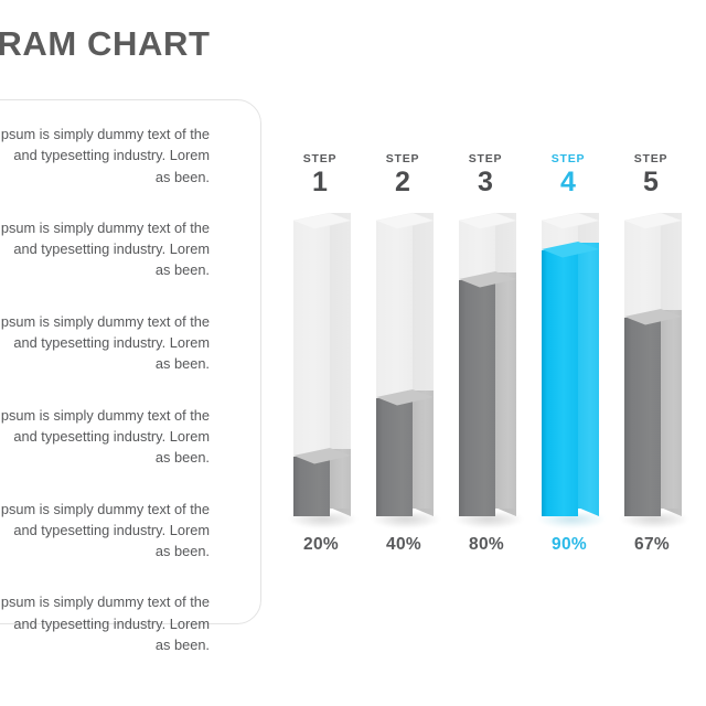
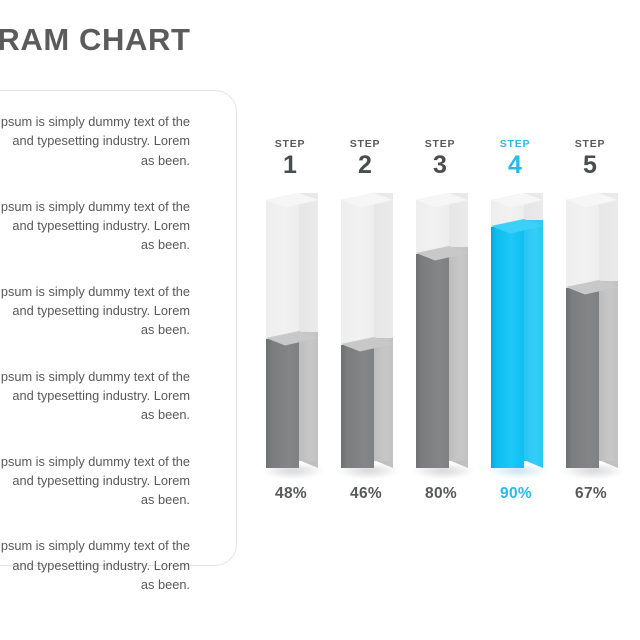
STEP 1: 20% -> 48%
STEP 2: 40% -> 46%
